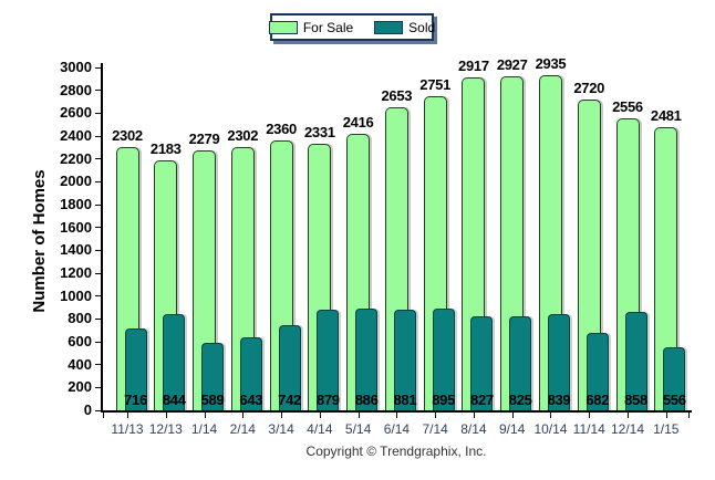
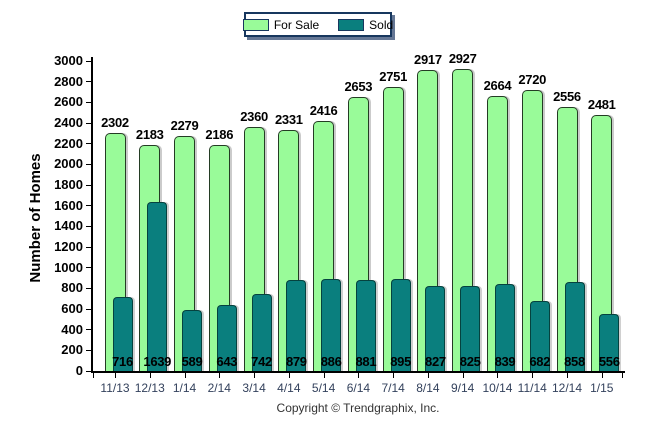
Sold/12/13: 844 -> 1639
For Sale/2/14: 2302 -> 2186
For Sale/10/14: 2935 -> 2664
